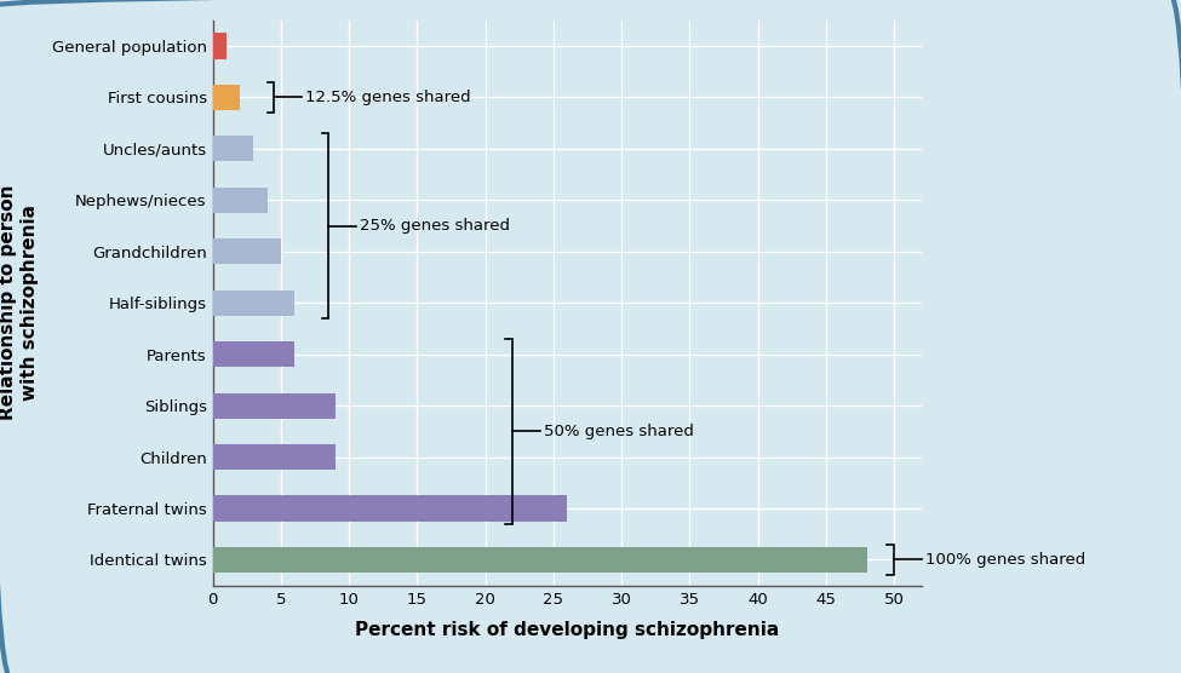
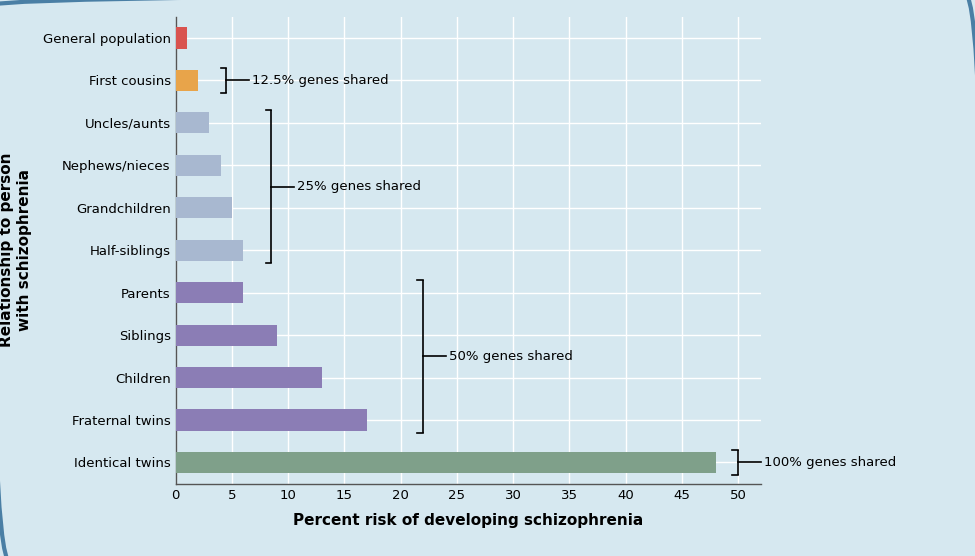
Children: 9 -> 13
Fraternal twins: 26 -> 17
